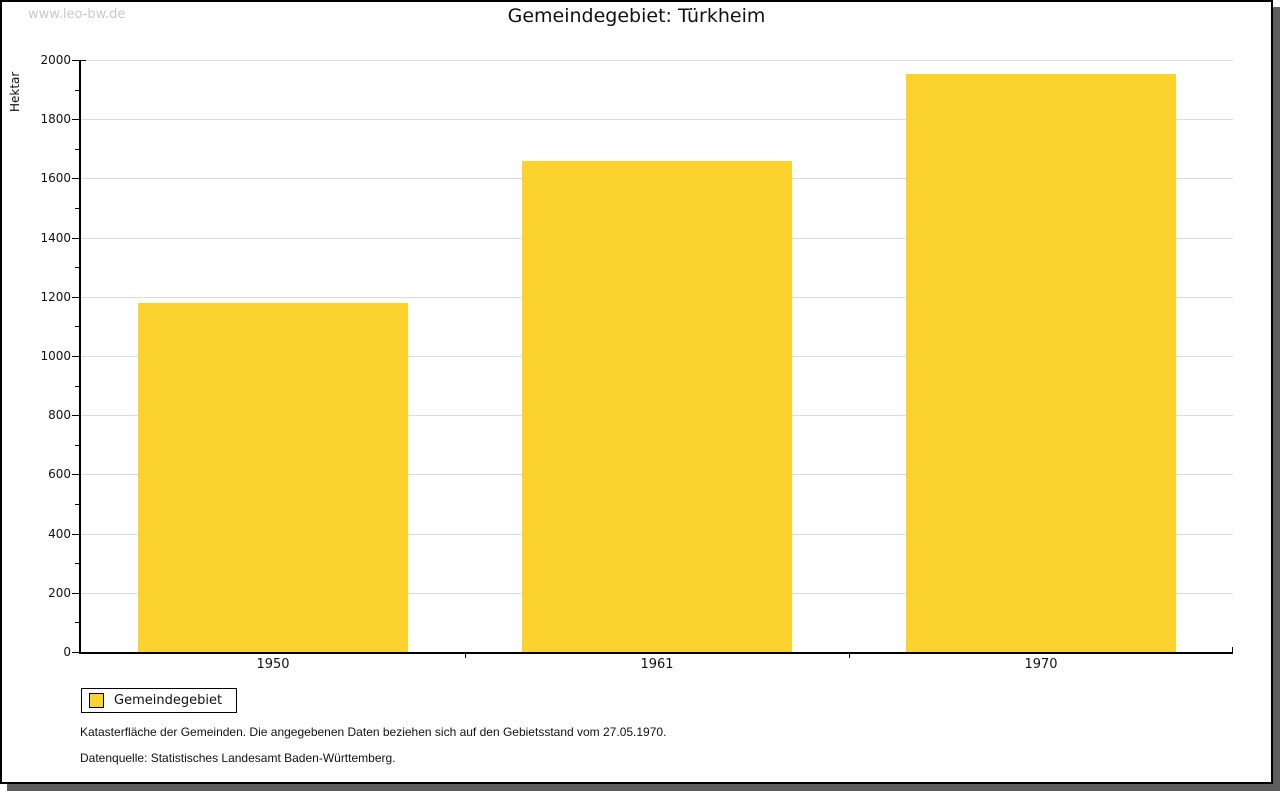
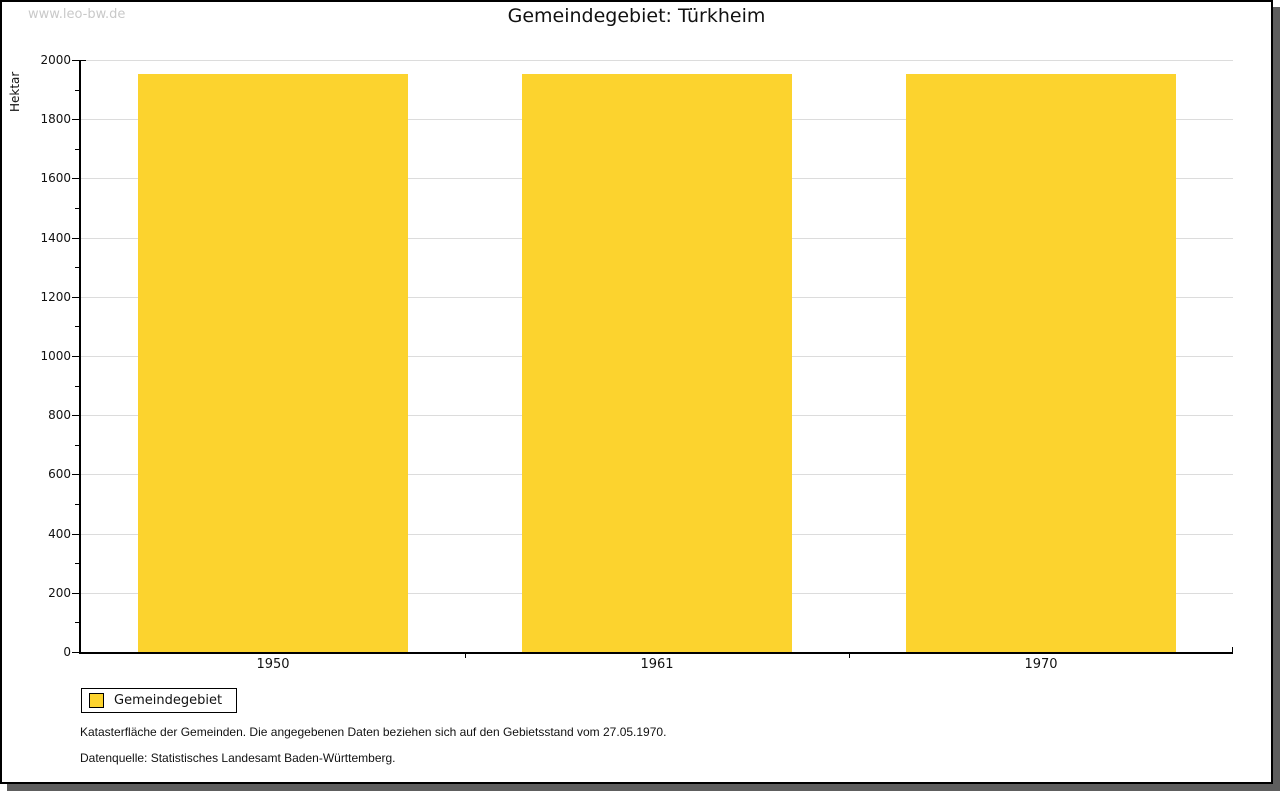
1950: 1180 -> 1950
1961: 1660 -> 1950
